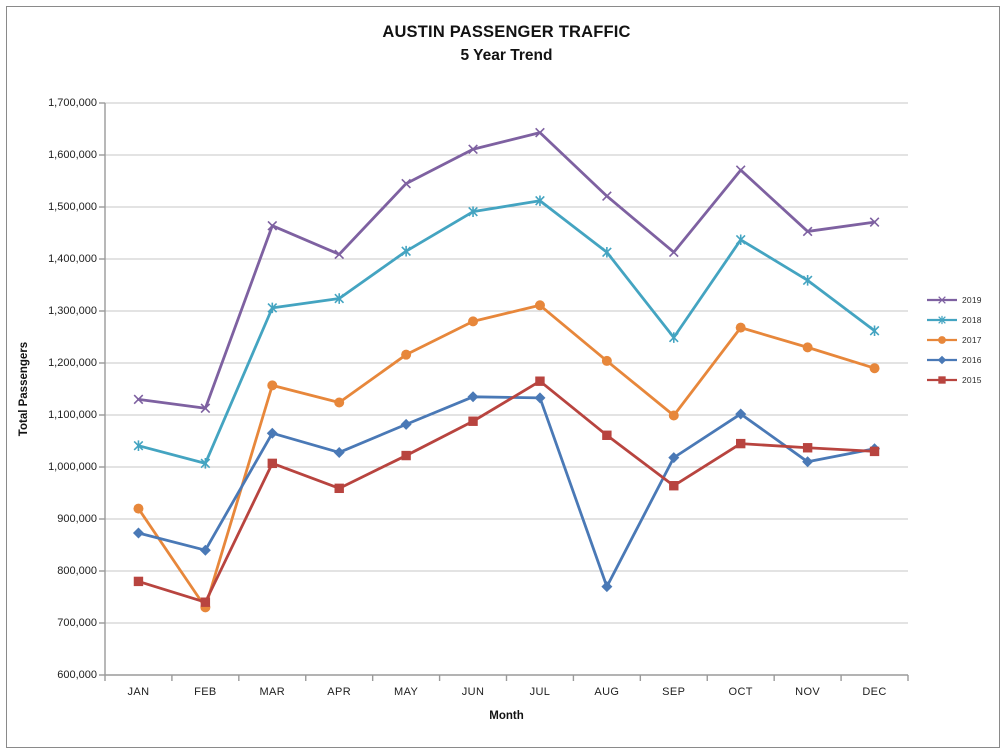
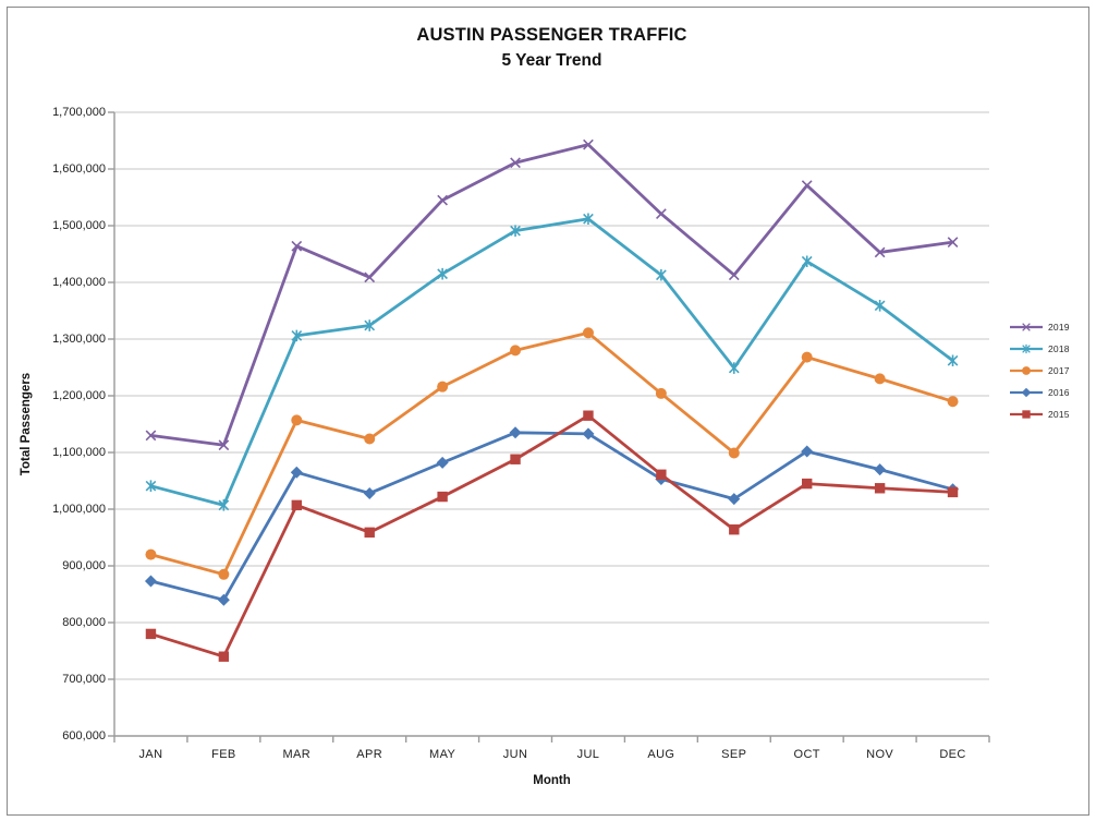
2017/FEB: 730000 -> 880000
2016/AUG: 770000 -> 1050000
2016/NOV: 1010000 -> 1070000
